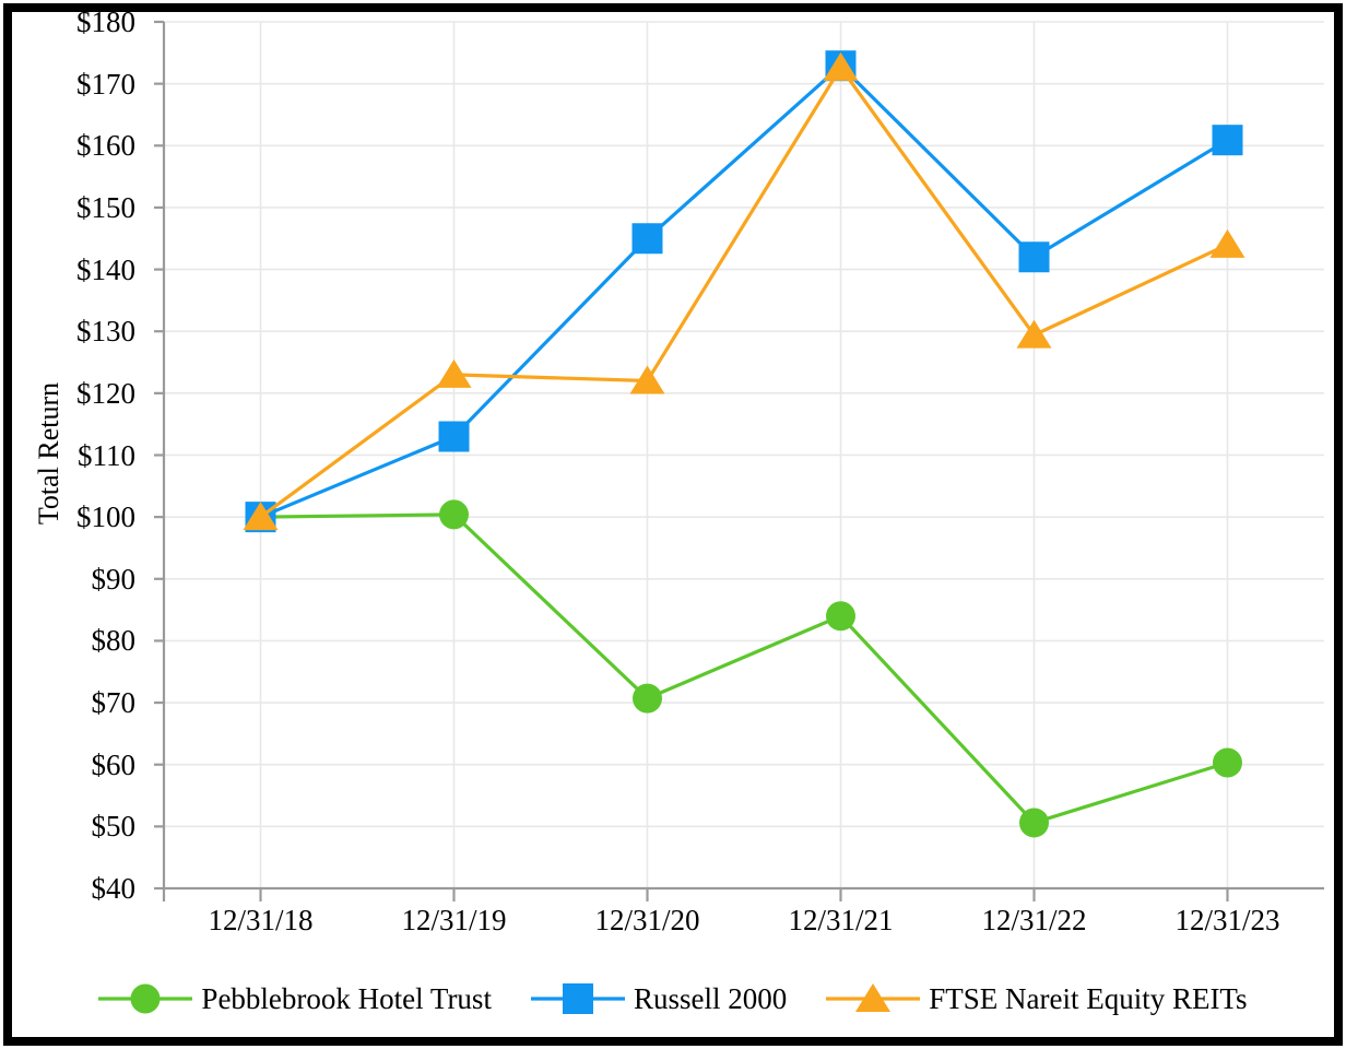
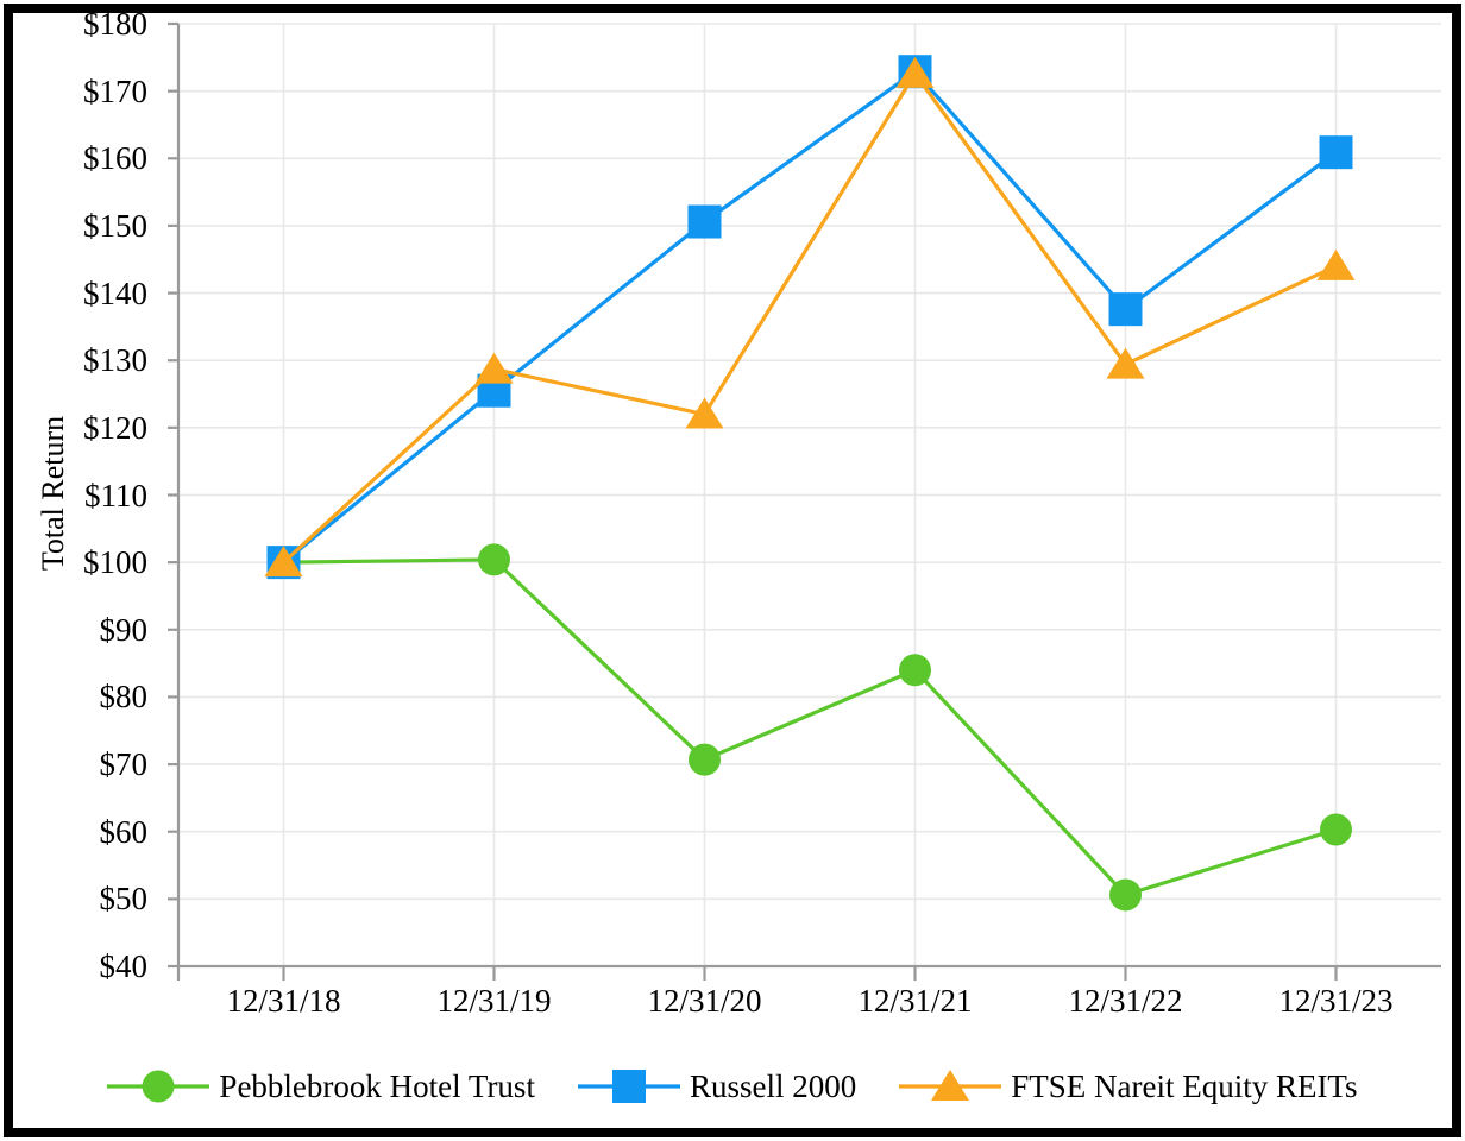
Russell 2000/12/31/19: $113 -> $126
FTSE Nareit Equity REITs/12/31/19: $123 -> $129
Russell 2000/12/31/20: $145 -> $151
Russell 2000/12/31/22: $142 -> $138
